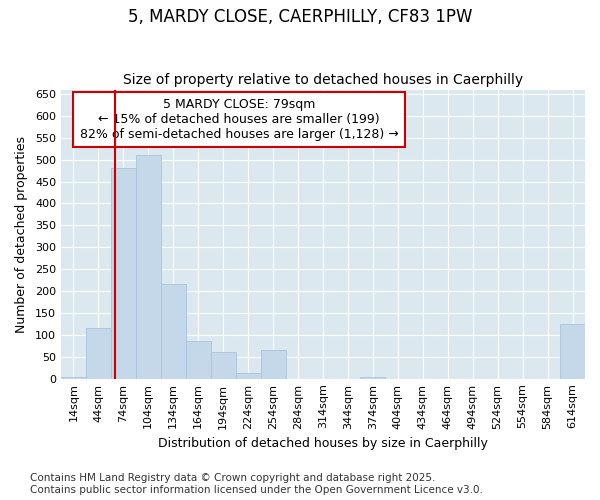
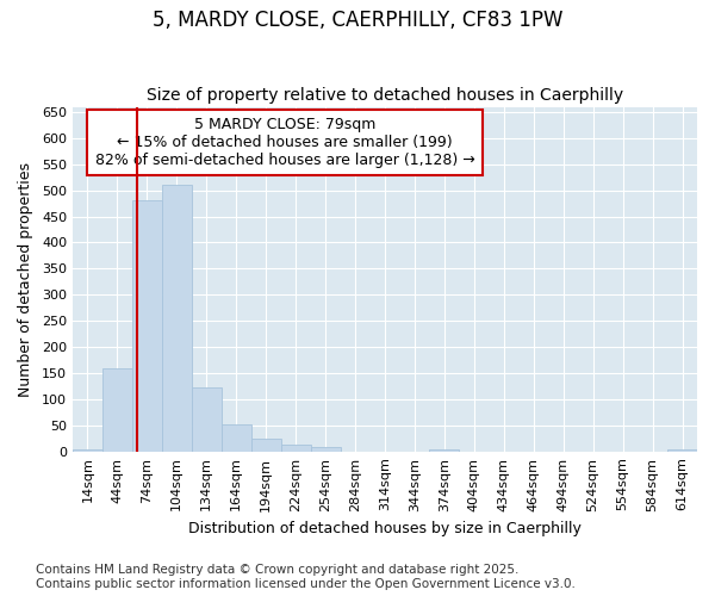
44sqm: 115 -> 160
134sqm: 215 -> 123
164sqm: 85 -> 52
194sqm: 60 -> 25
254sqm: 65 -> 8
614sqm: 125 -> 3
